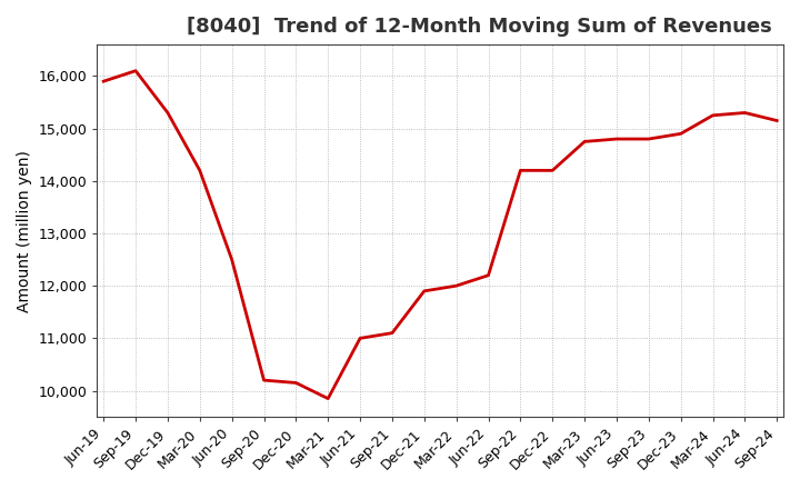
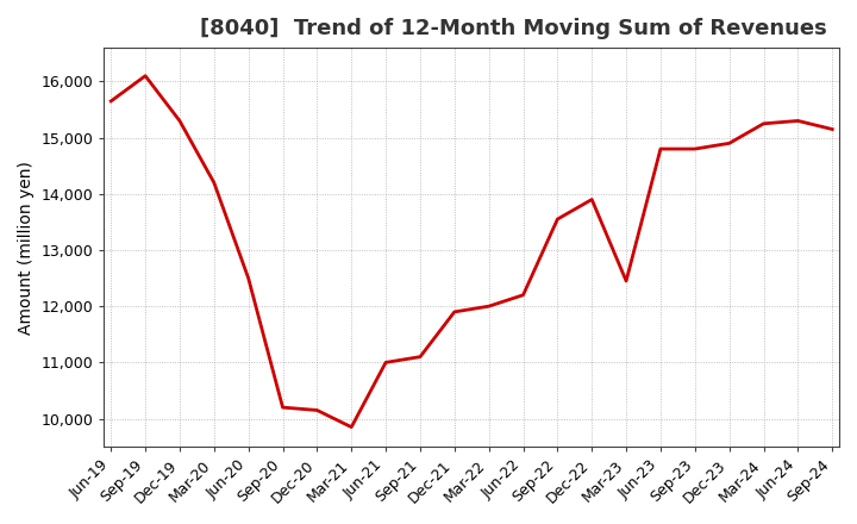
Jun-19: 15,900 -> 15,650
Sep-22: 14,200 -> 13,550
Dec-22: 14,200 -> 13,900
Mar-23: 14,750 -> 12,450
